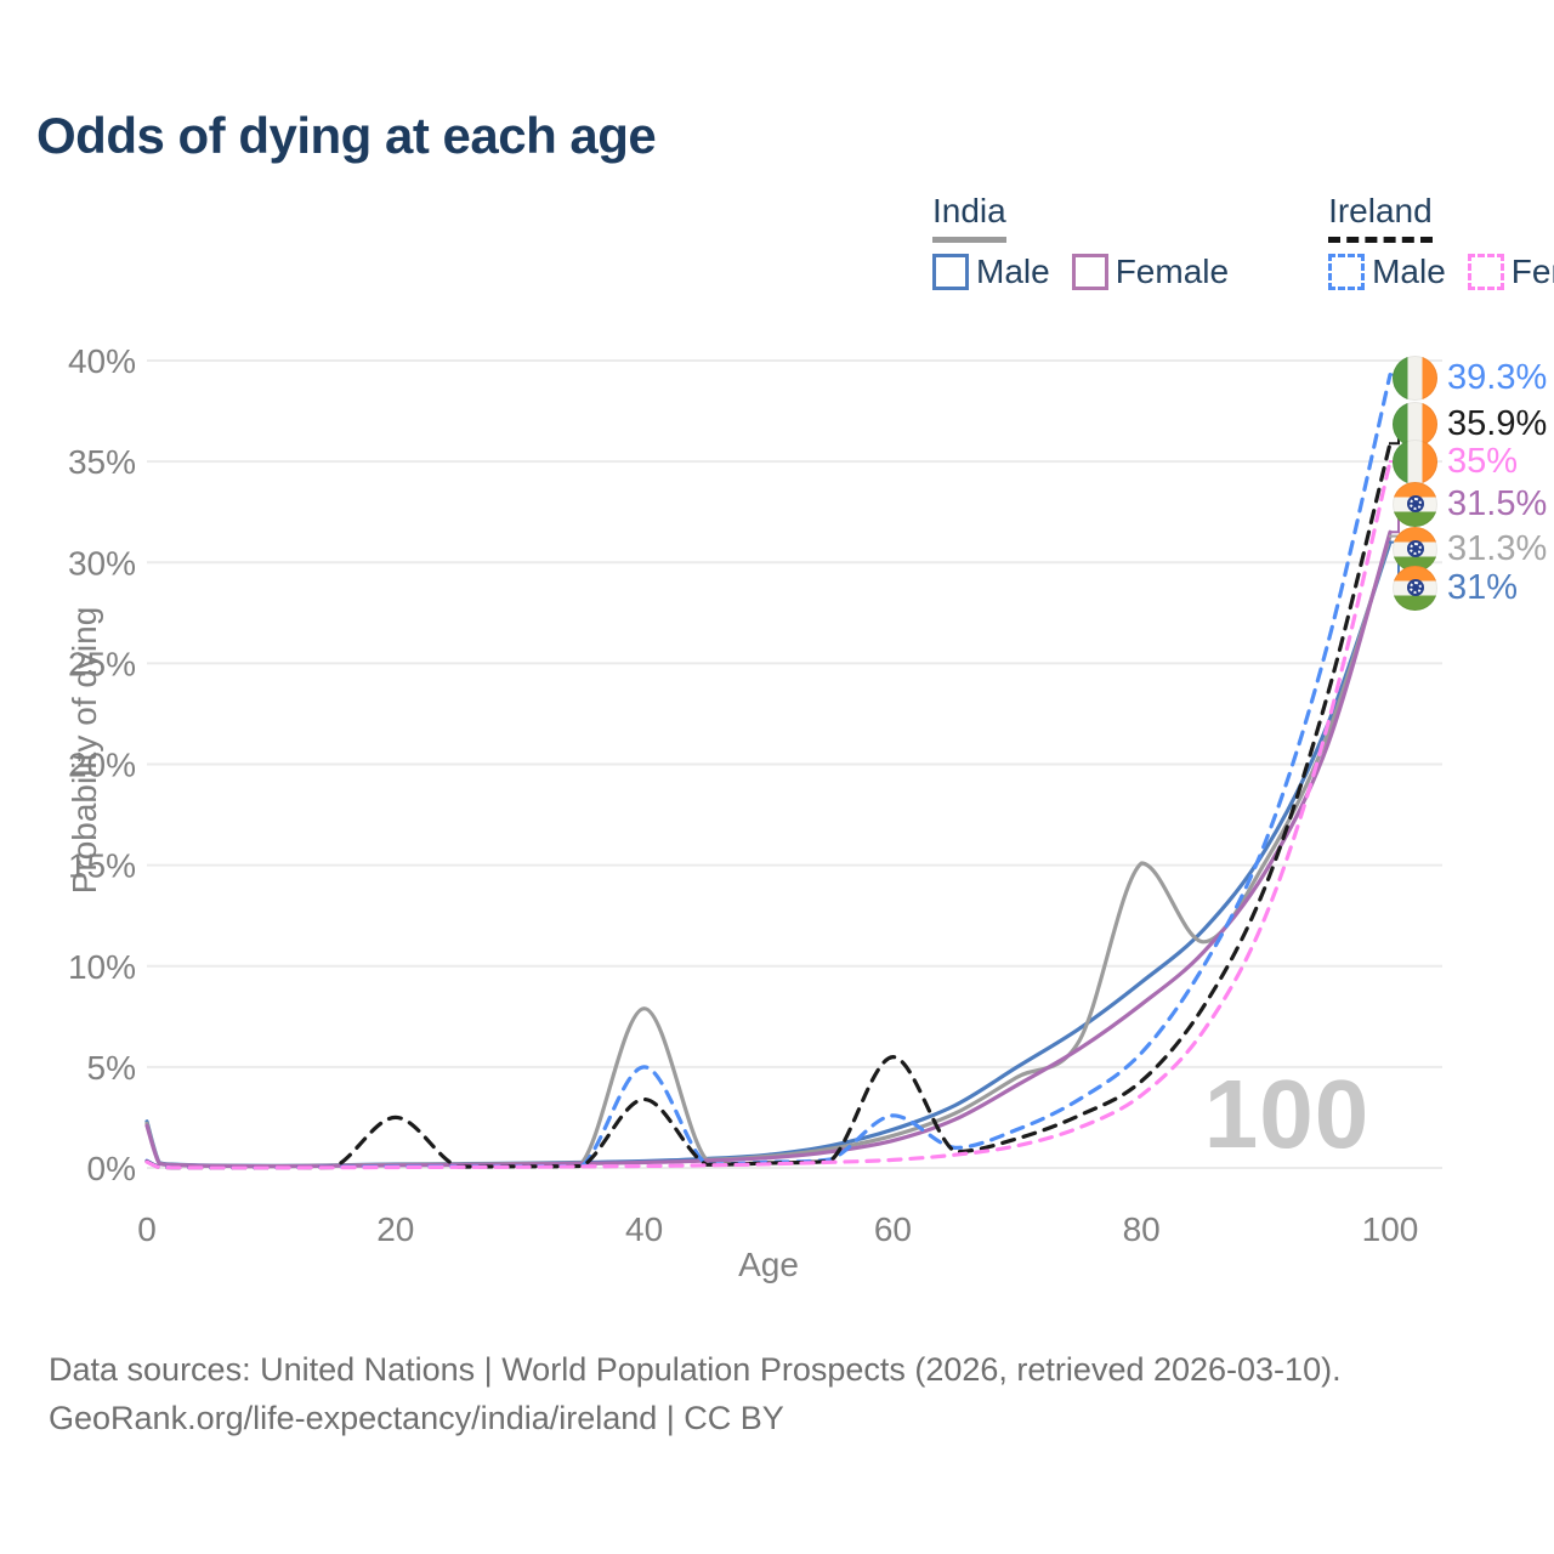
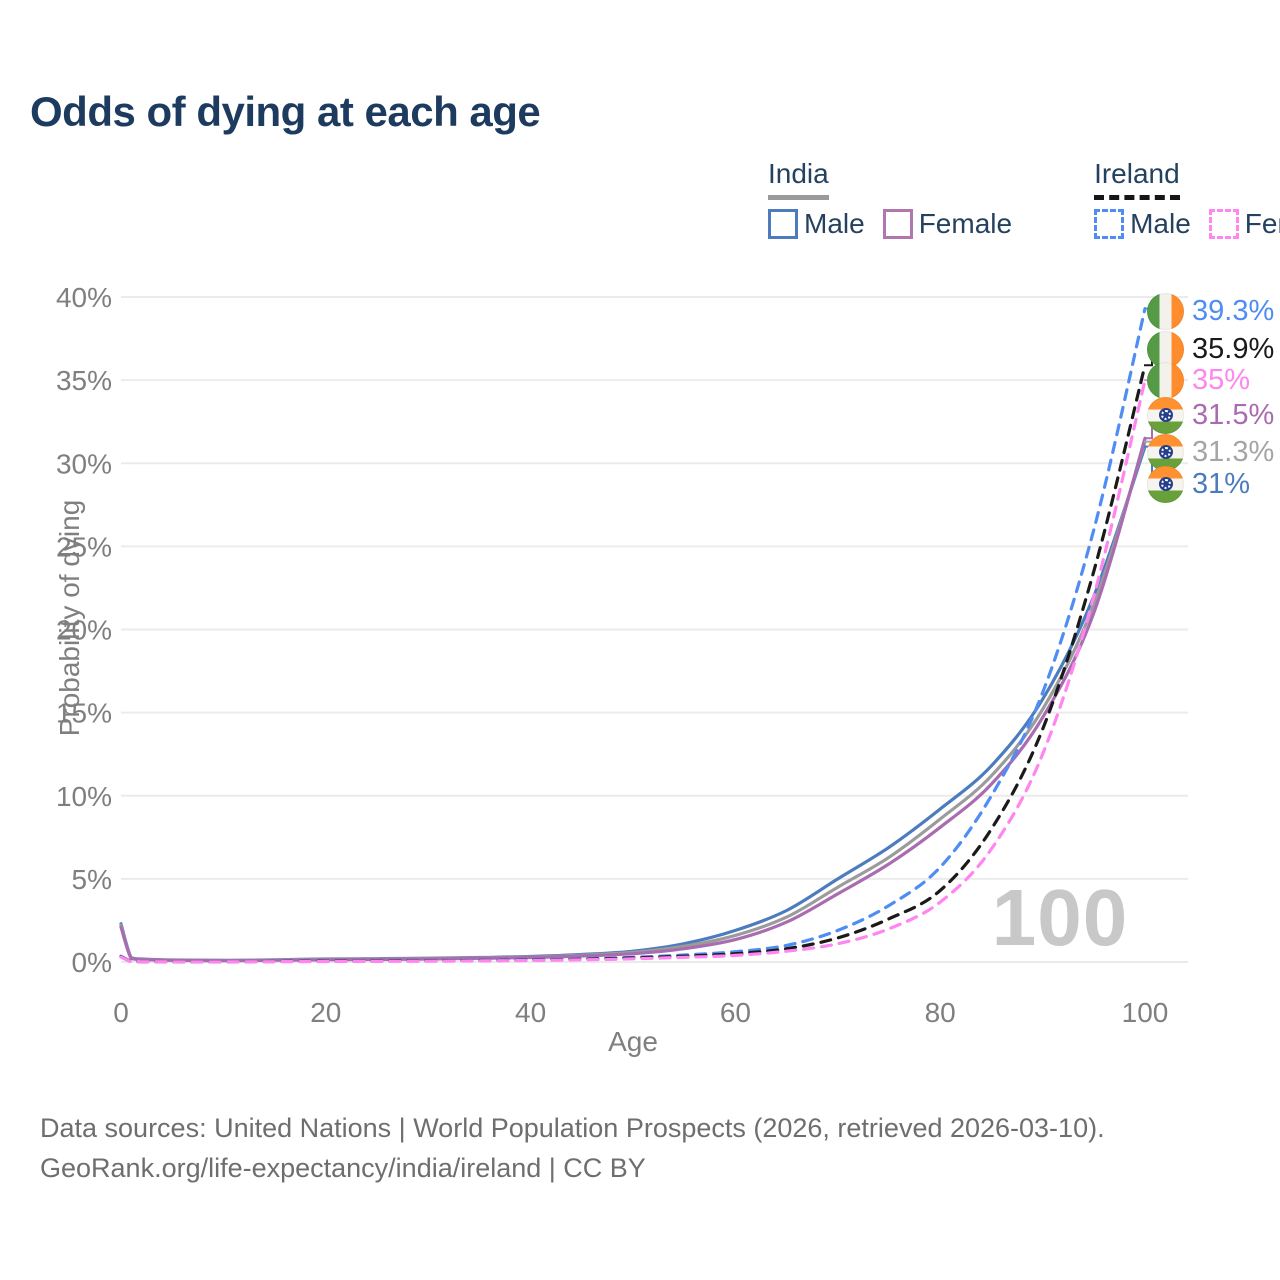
Ireland/20: 2.5% -> 0.1%
India/40: 7.9% -> 0.3%
Ireland Male/40: 5.0% -> 0.1%
Ireland/40: 3.4% -> 0.1%
Ireland Male/60: 2.6% -> 0.6%
Ireland/60: 5.5% -> 0.5%
India/80: 15.1% -> 8.6%
